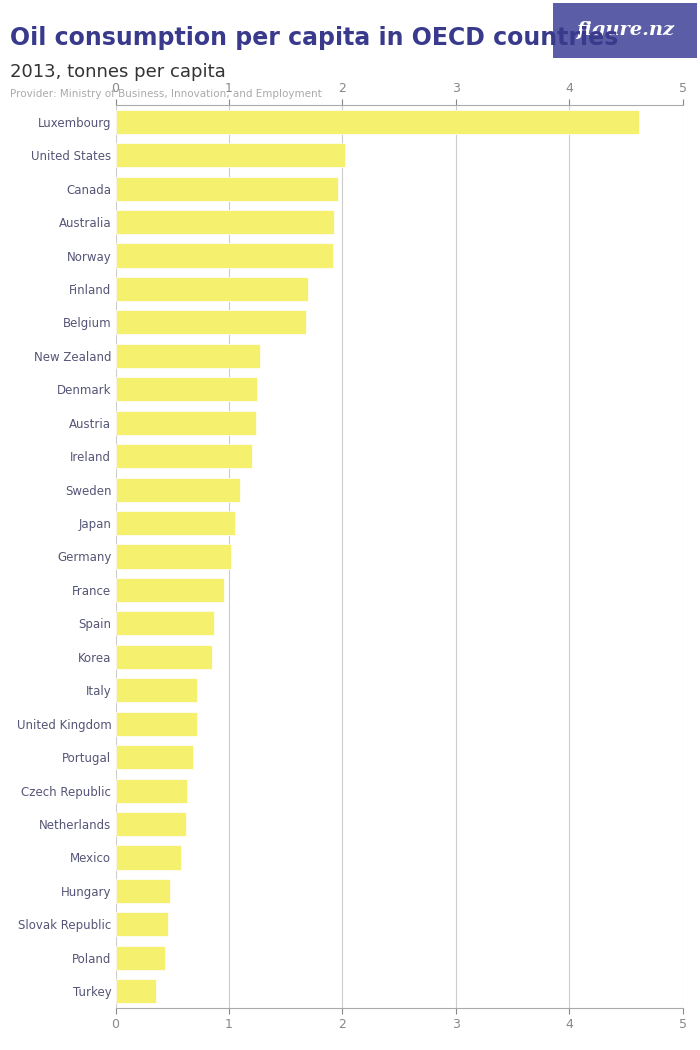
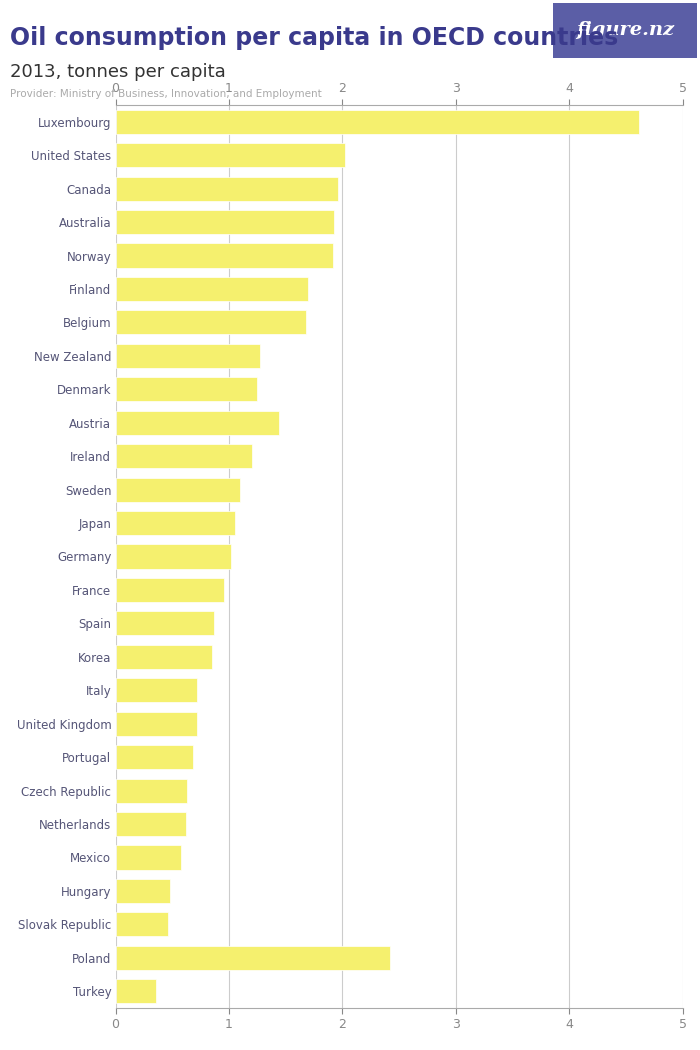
Austria: 1.24 -> 1.44
Poland: 0.44 -> 2.42
